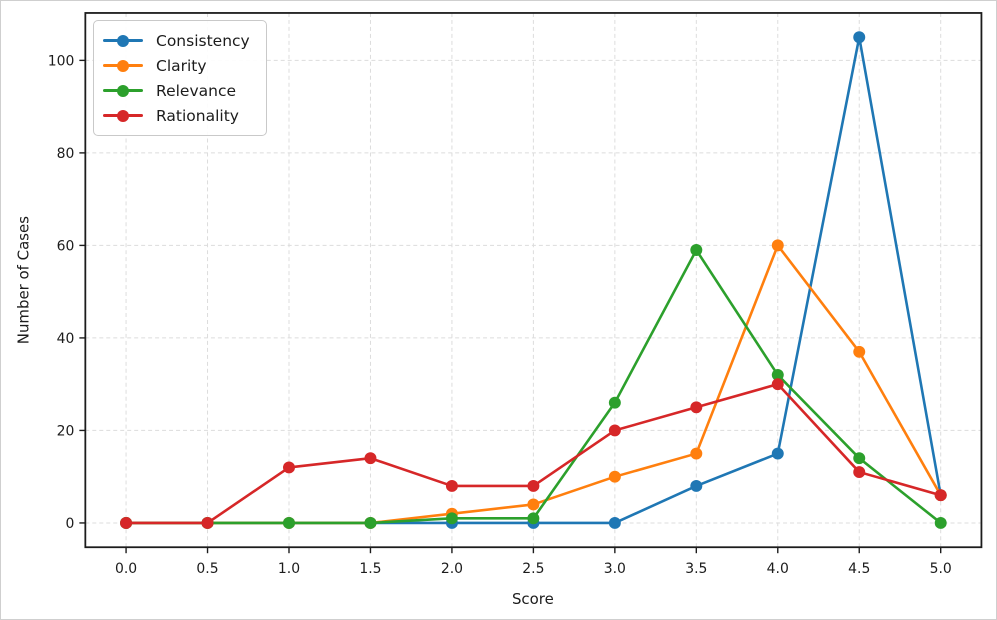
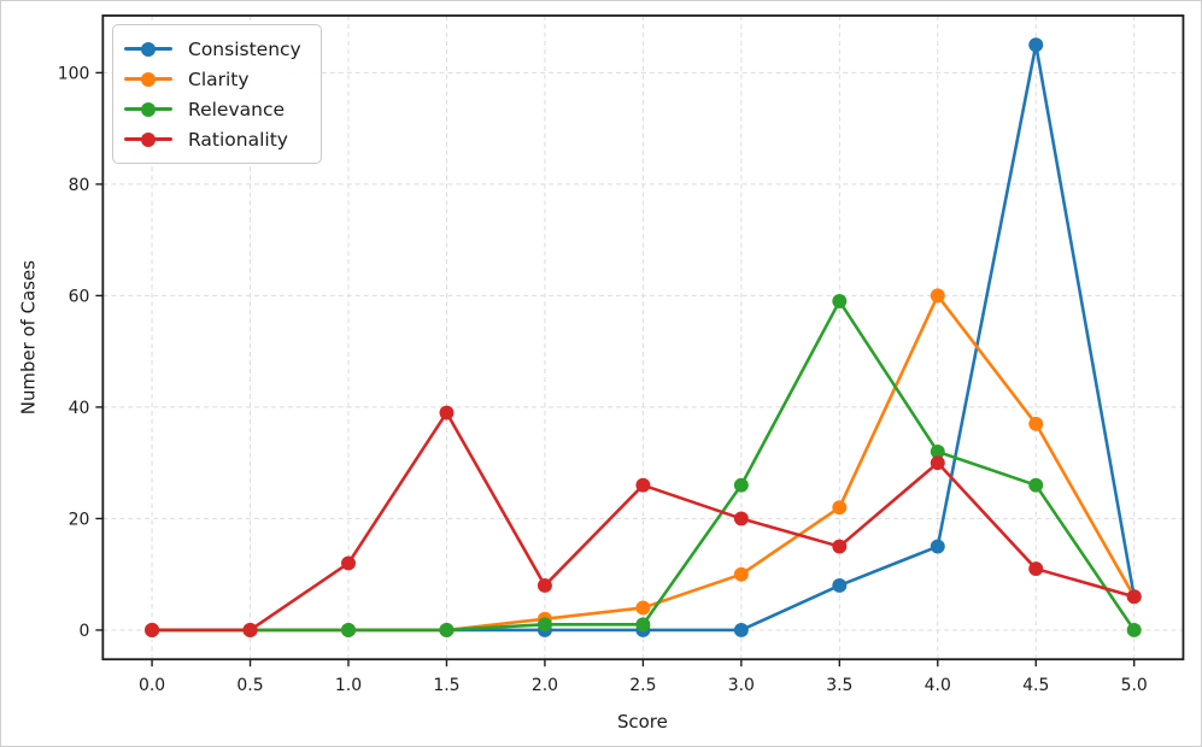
Rationality/1.5: 14 -> 39
Rationality/2.5: 8 -> 26
Clarity/3.5: 15 -> 22
Rationality/3.5: 25 -> 15
Relevance/4.5: 14 -> 26
